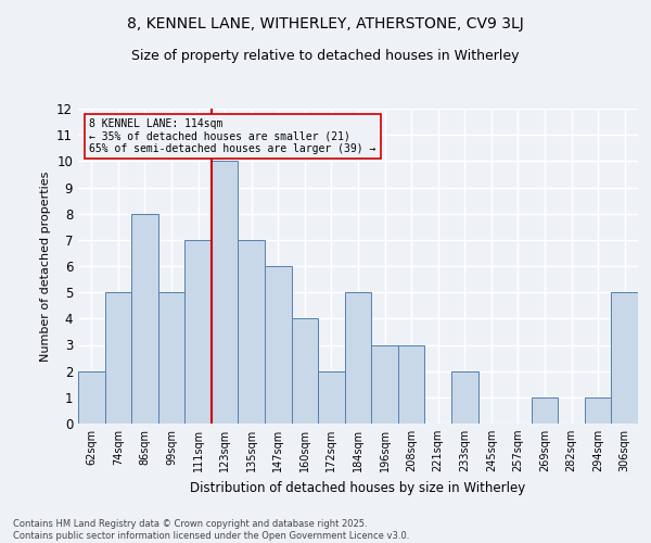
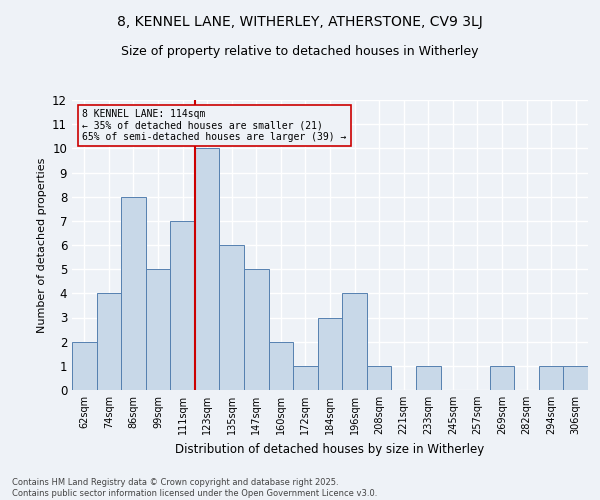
74sqm: 5 -> 4
135sqm: 7 -> 6
147sqm: 6 -> 5
160sqm: 4 -> 2
172sqm: 2 -> 1
184sqm: 5 -> 3
196sqm: 3 -> 4
208sqm: 3 -> 1
233sqm: 2 -> 1
306sqm: 5 -> 1
